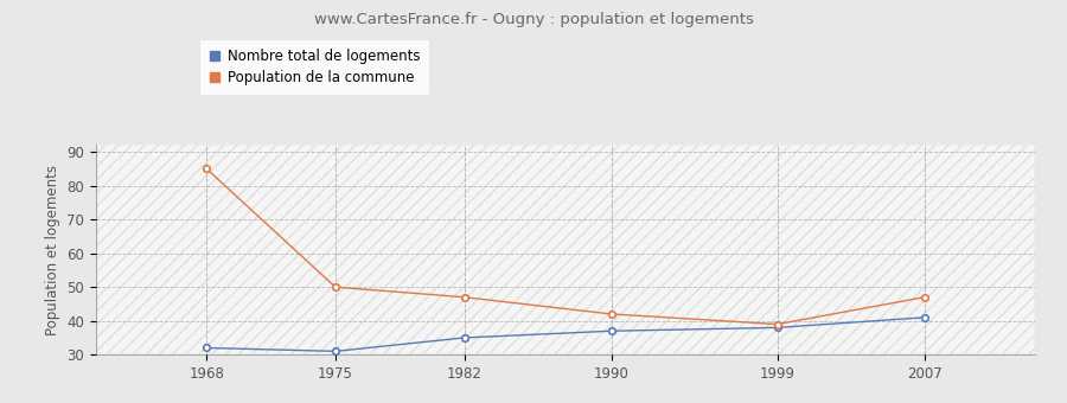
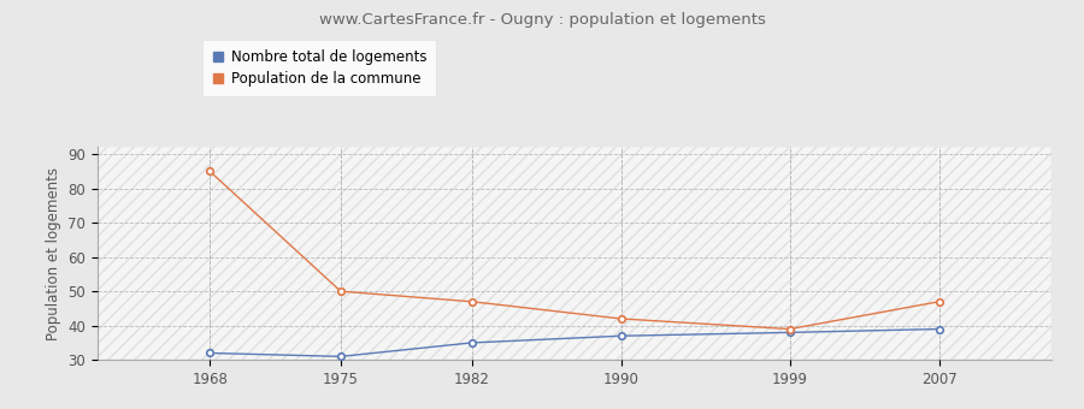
Nombre total de logements/2007: 41 -> 39
